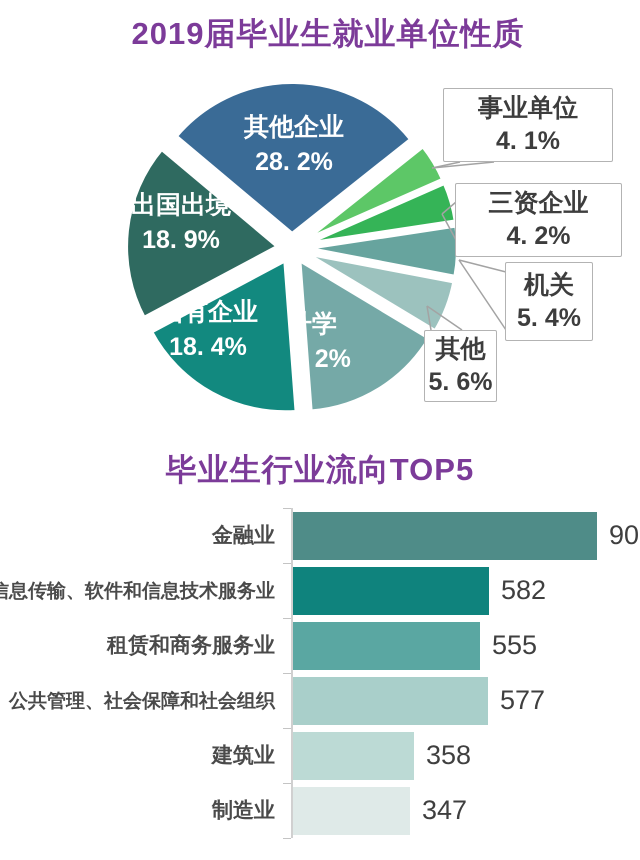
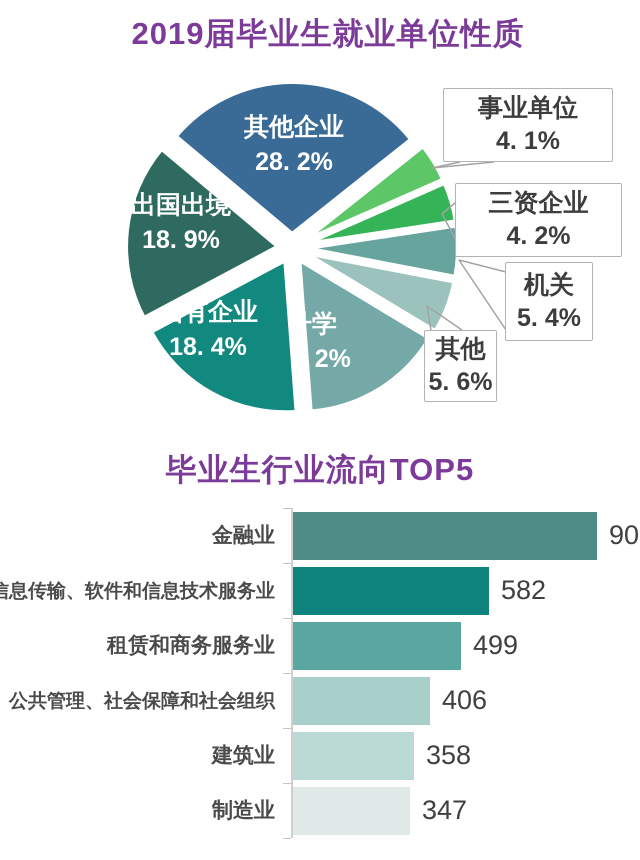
毕业生行业流向TOP5/租赁和商务服务业: 555 -> 499
毕业生行业流向TOP5/公共管理、社会保障和社会组织: 577 -> 406
